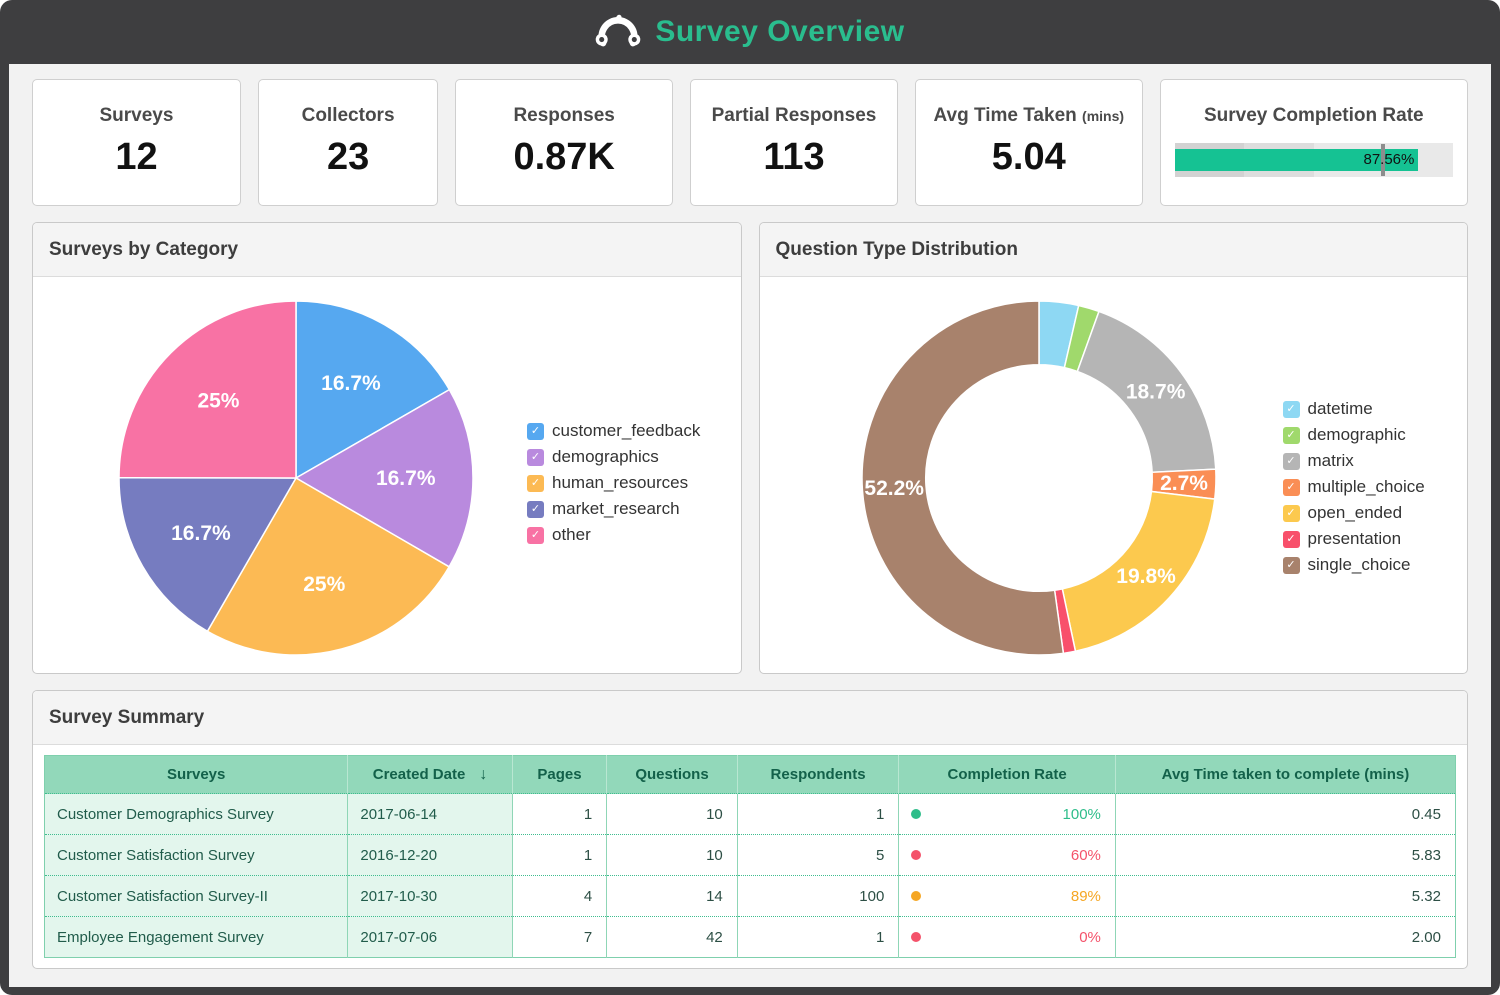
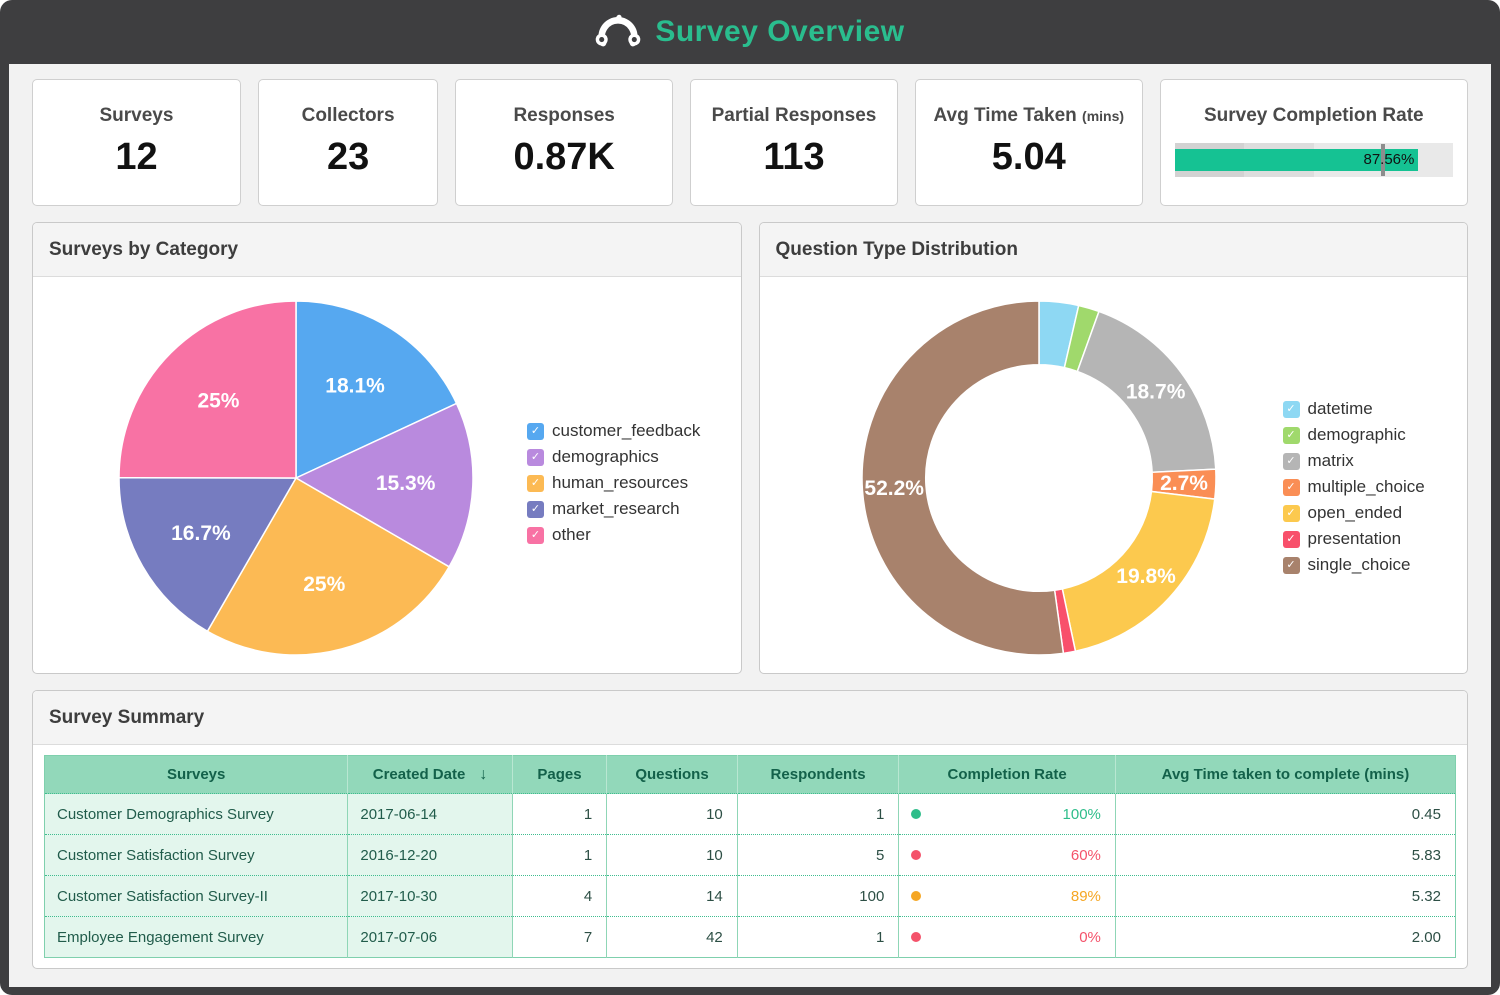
Surveys by Category/customer_feedback: 16.7% -> 18.1%
Surveys by Category/demographics: 16.7% -> 15.3%
